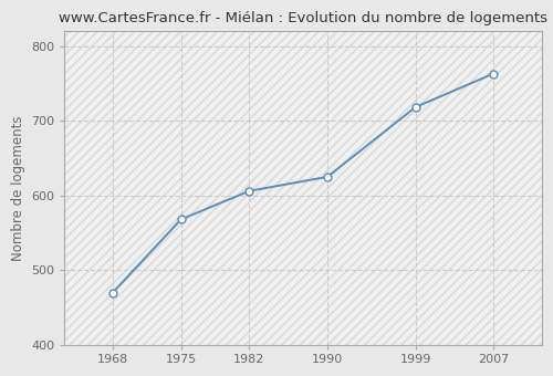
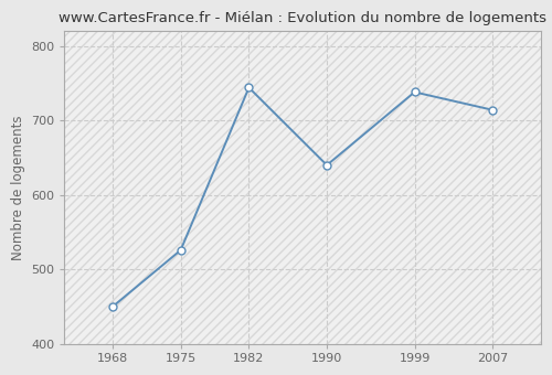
1968: 470 -> 450
1975: 568 -> 526
1982: 606 -> 744
1990: 625 -> 640
1999: 718 -> 738
2007: 763 -> 714
